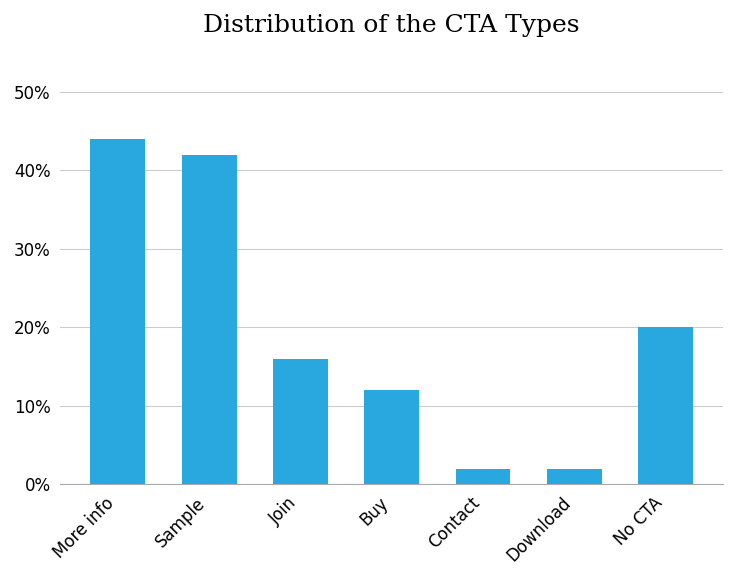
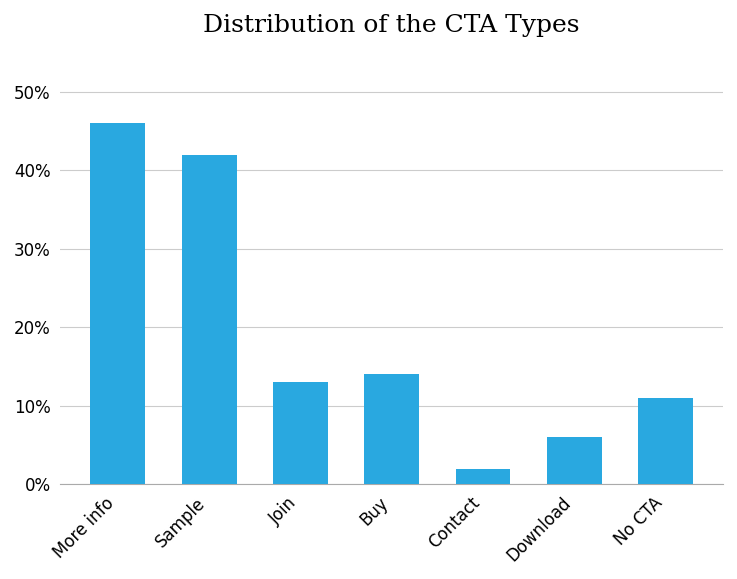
More info: 44% -> 46%
Join: 16% -> 13%
Buy: 12% -> 14%
Download: 2% -> 6%
No CTA: 20% -> 11%
